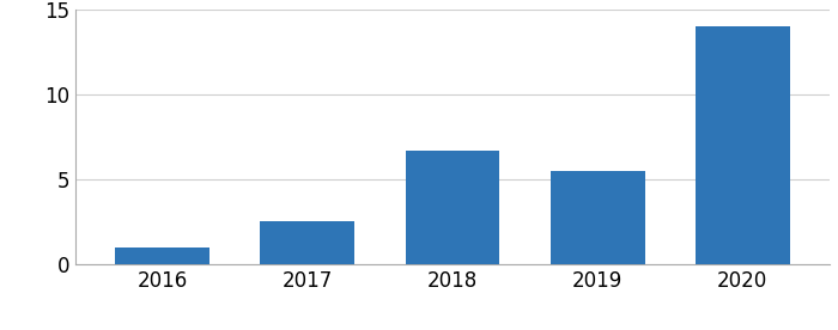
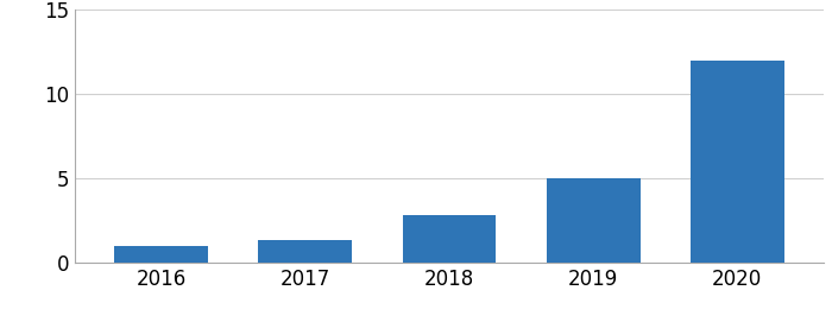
2017: 2.5 -> 1.3
2018: 6.7 -> 2.8
2019: 5.5 -> 5.0
2020: 14.0 -> 12.0
